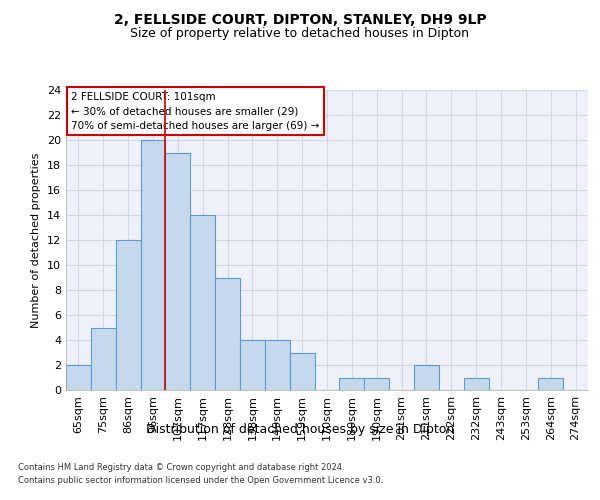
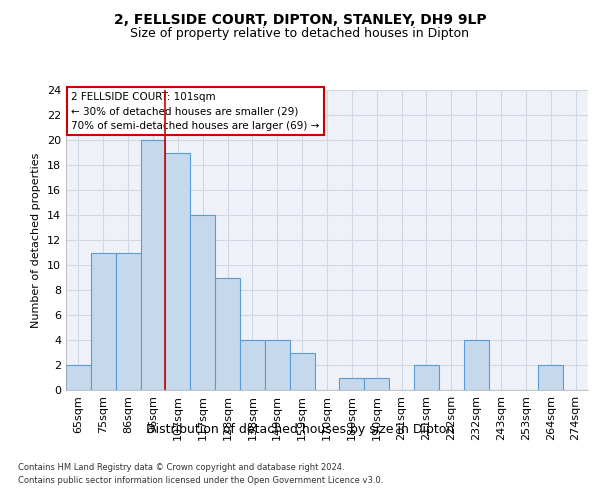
75sqm: 5 -> 11
86sqm: 12 -> 11
232sqm: 1 -> 4
264sqm: 1 -> 2
